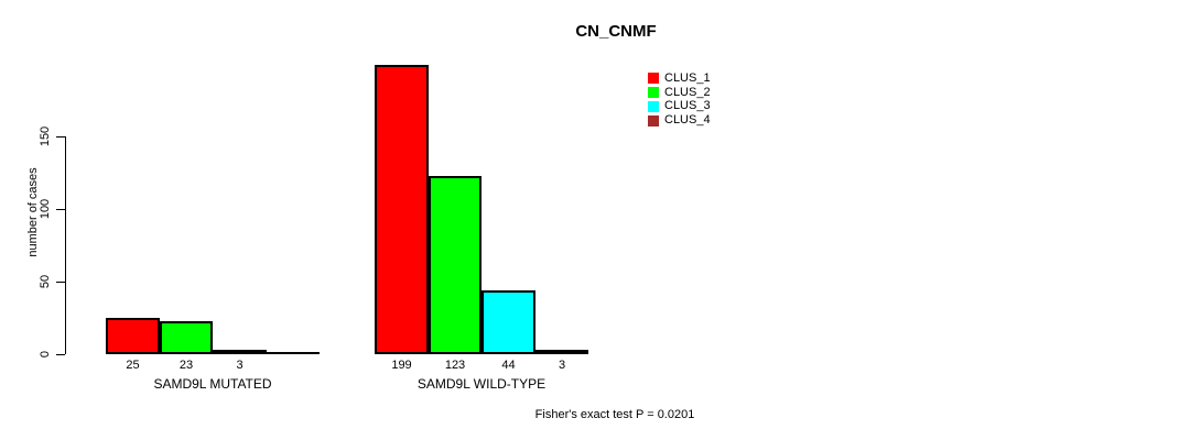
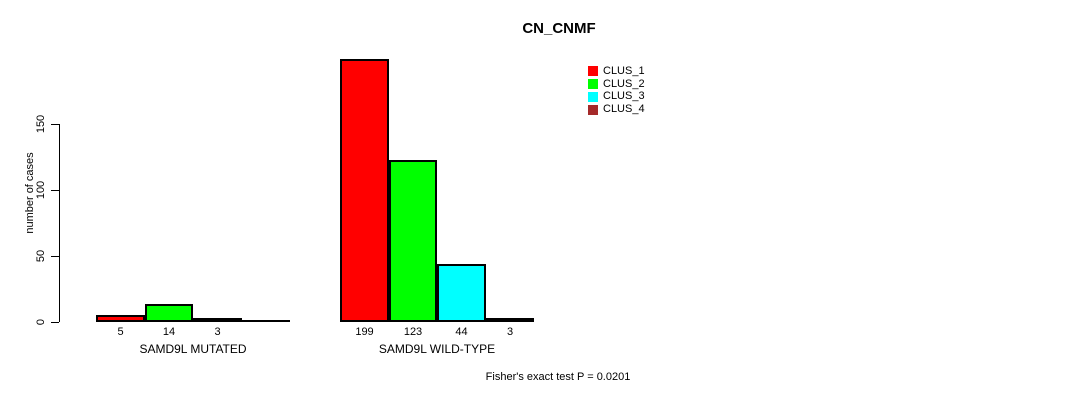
CLUS_1/SAMD9L MUTATED: 25 -> 5
CLUS_2/SAMD9L MUTATED: 23 -> 14
